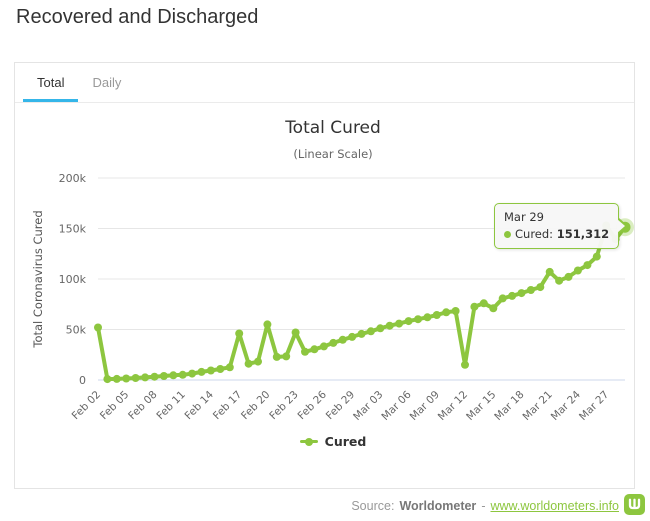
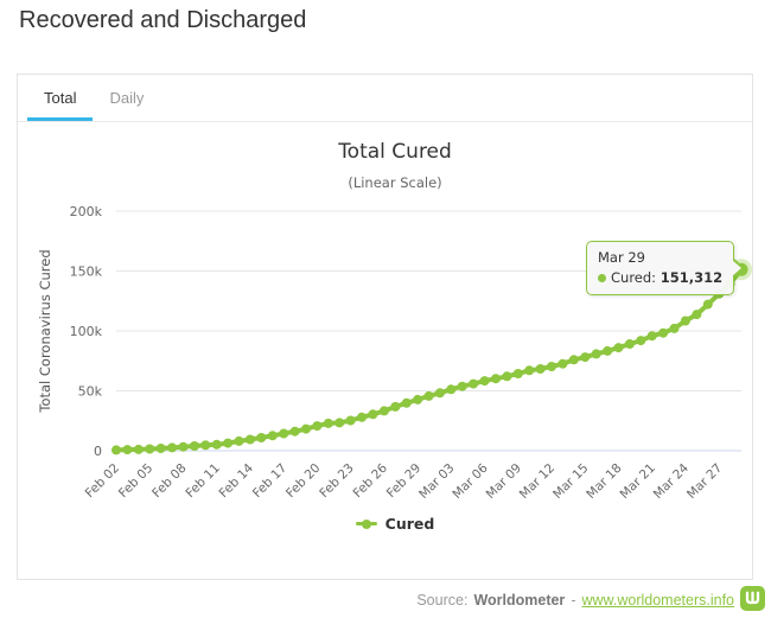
Feb 02: 52k -> 1k
Feb 17: 46k -> 14k
Feb 20: 55k -> 21k
Feb 23: 47k -> 25k
Mar 12: 15k -> 70k
Mar 15: 71k -> 78k
Mar 21: 107k -> 96k
Mar 27: 153k -> 131k
